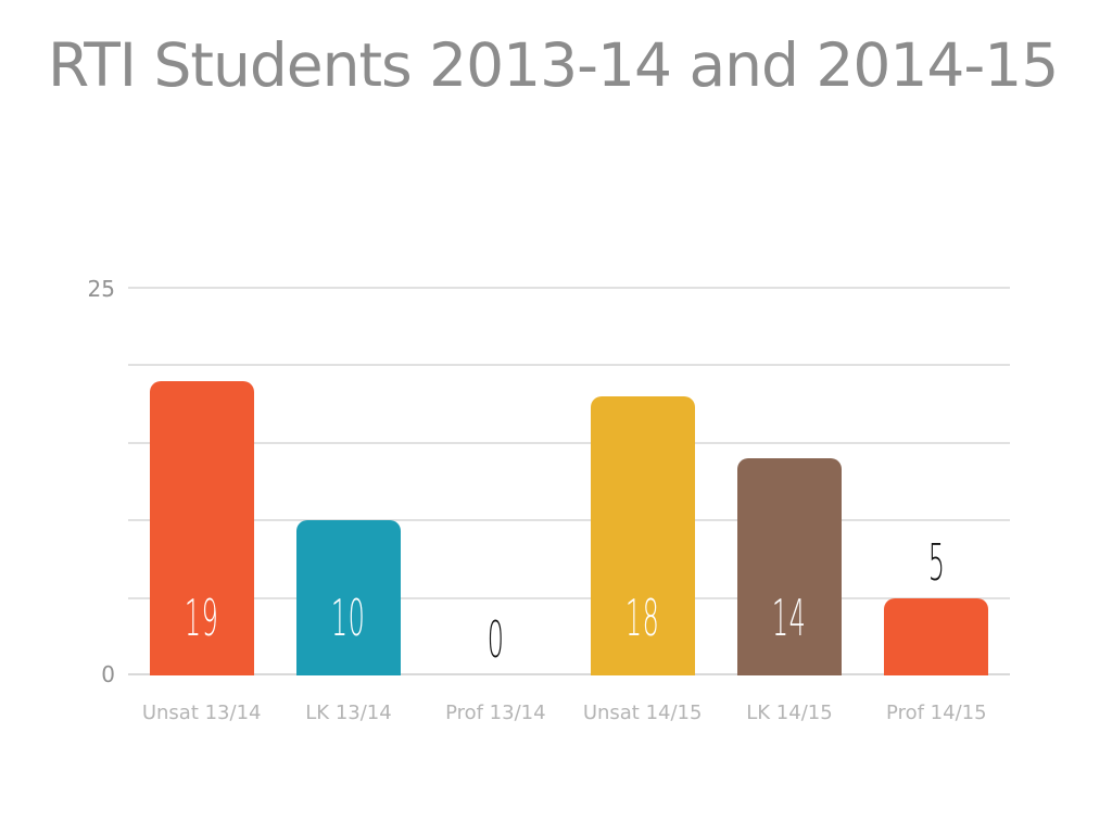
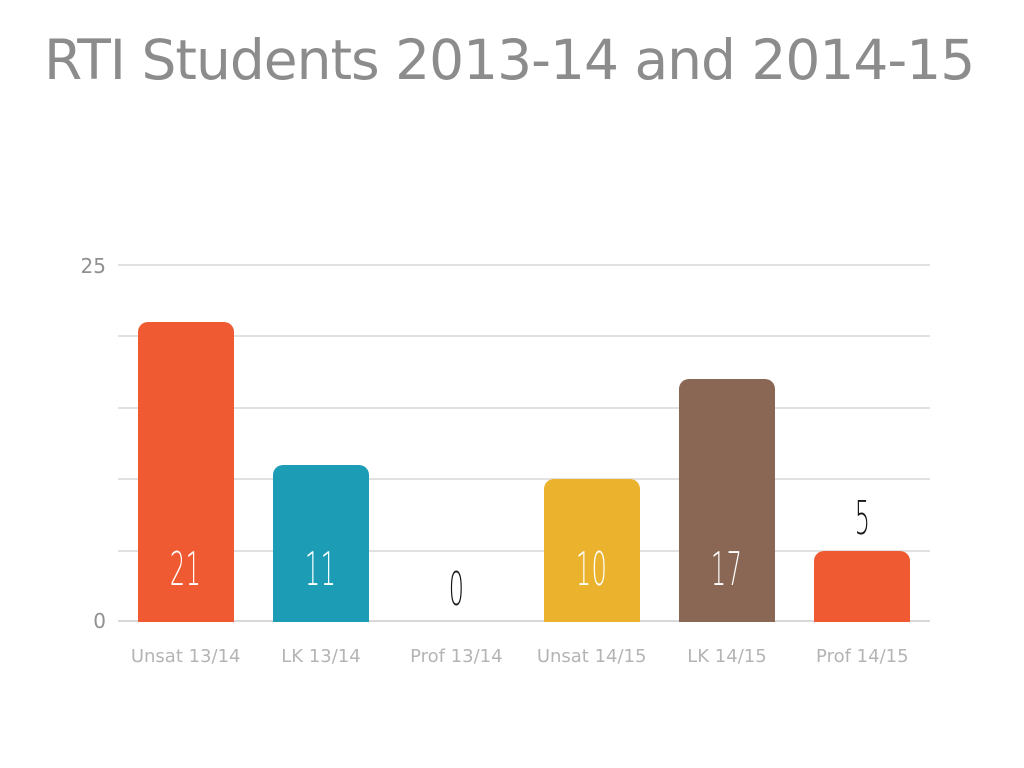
Unsat 13/14: 19 -> 21
LK 13/14: 10 -> 11
Unsat 14/15: 18 -> 10
LK 14/15: 14 -> 17
